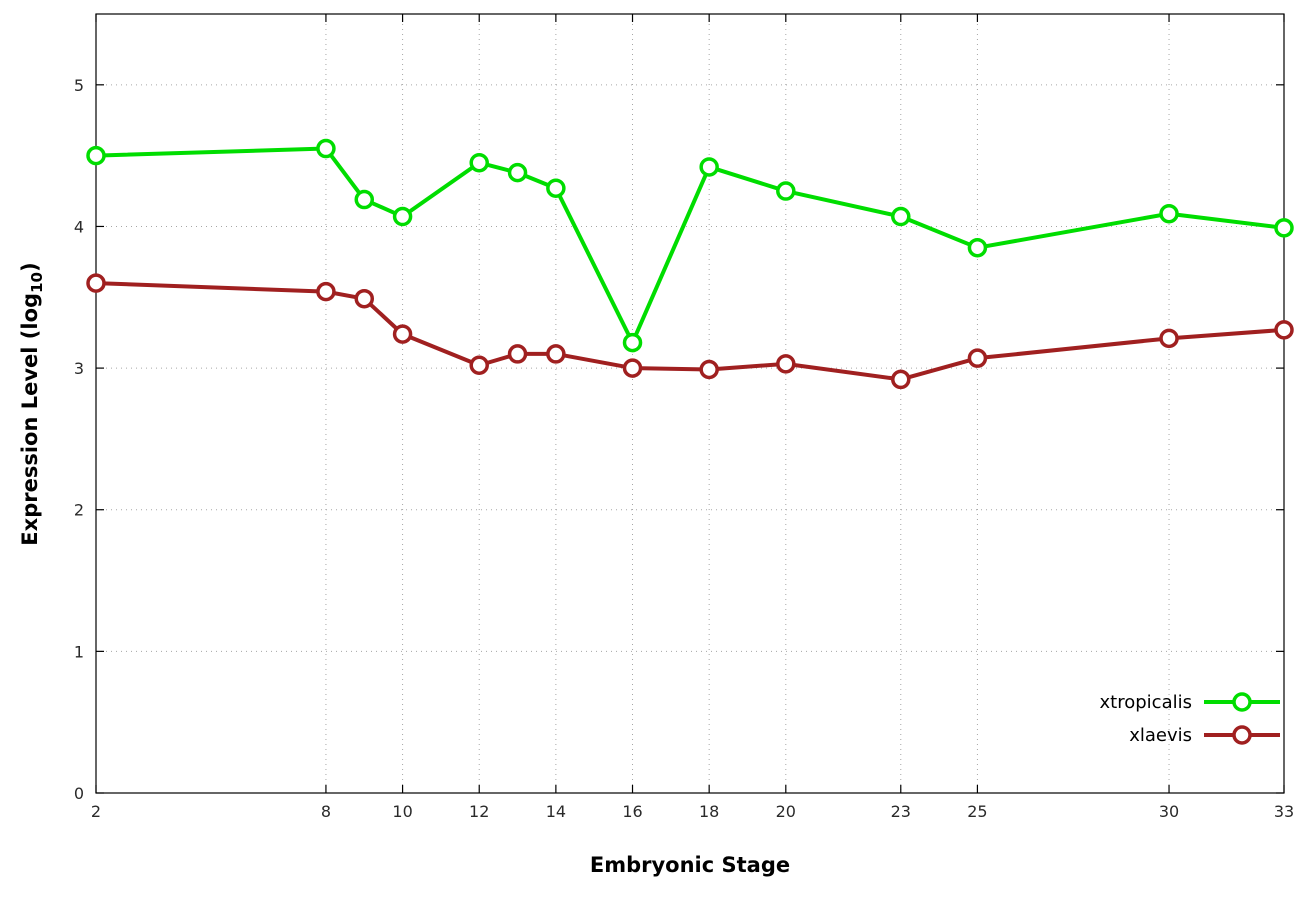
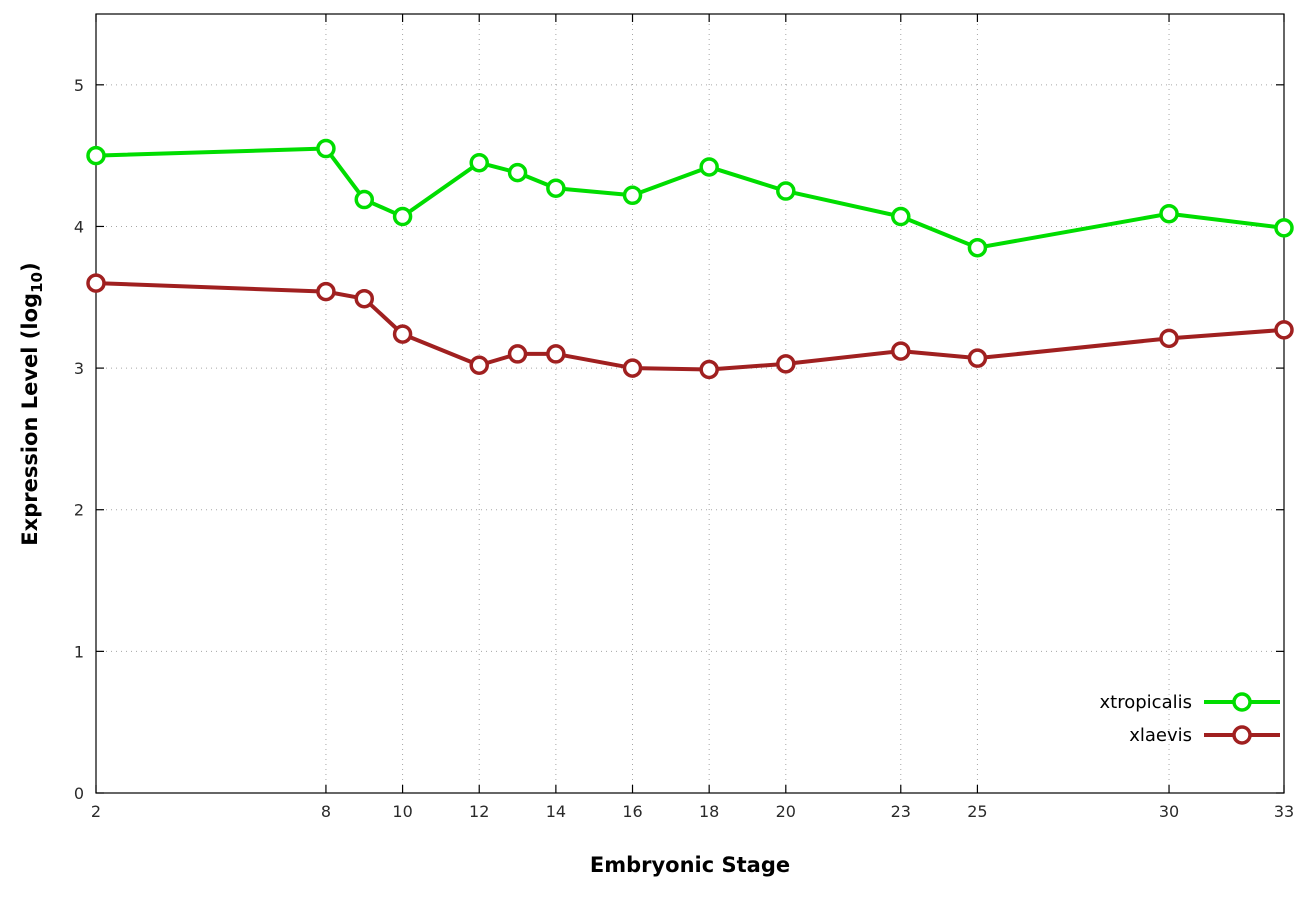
xtropicalis/16: 3.18 -> 4.22
xlaevis/23: 2.92 -> 3.12
